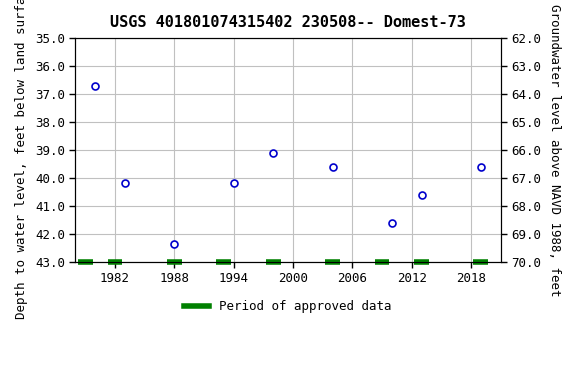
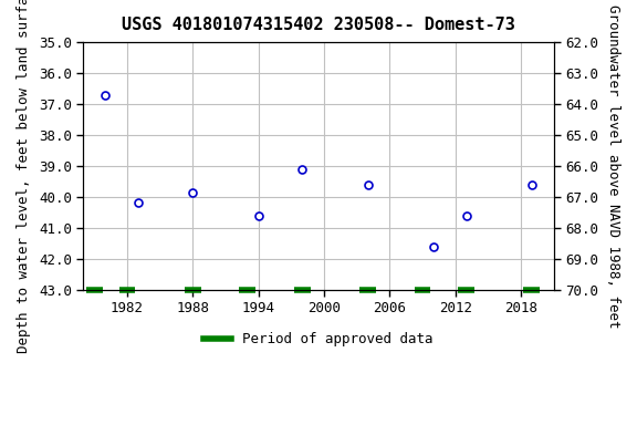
1988: 42.35 -> 39.85
1994: 40.20 -> 40.60
